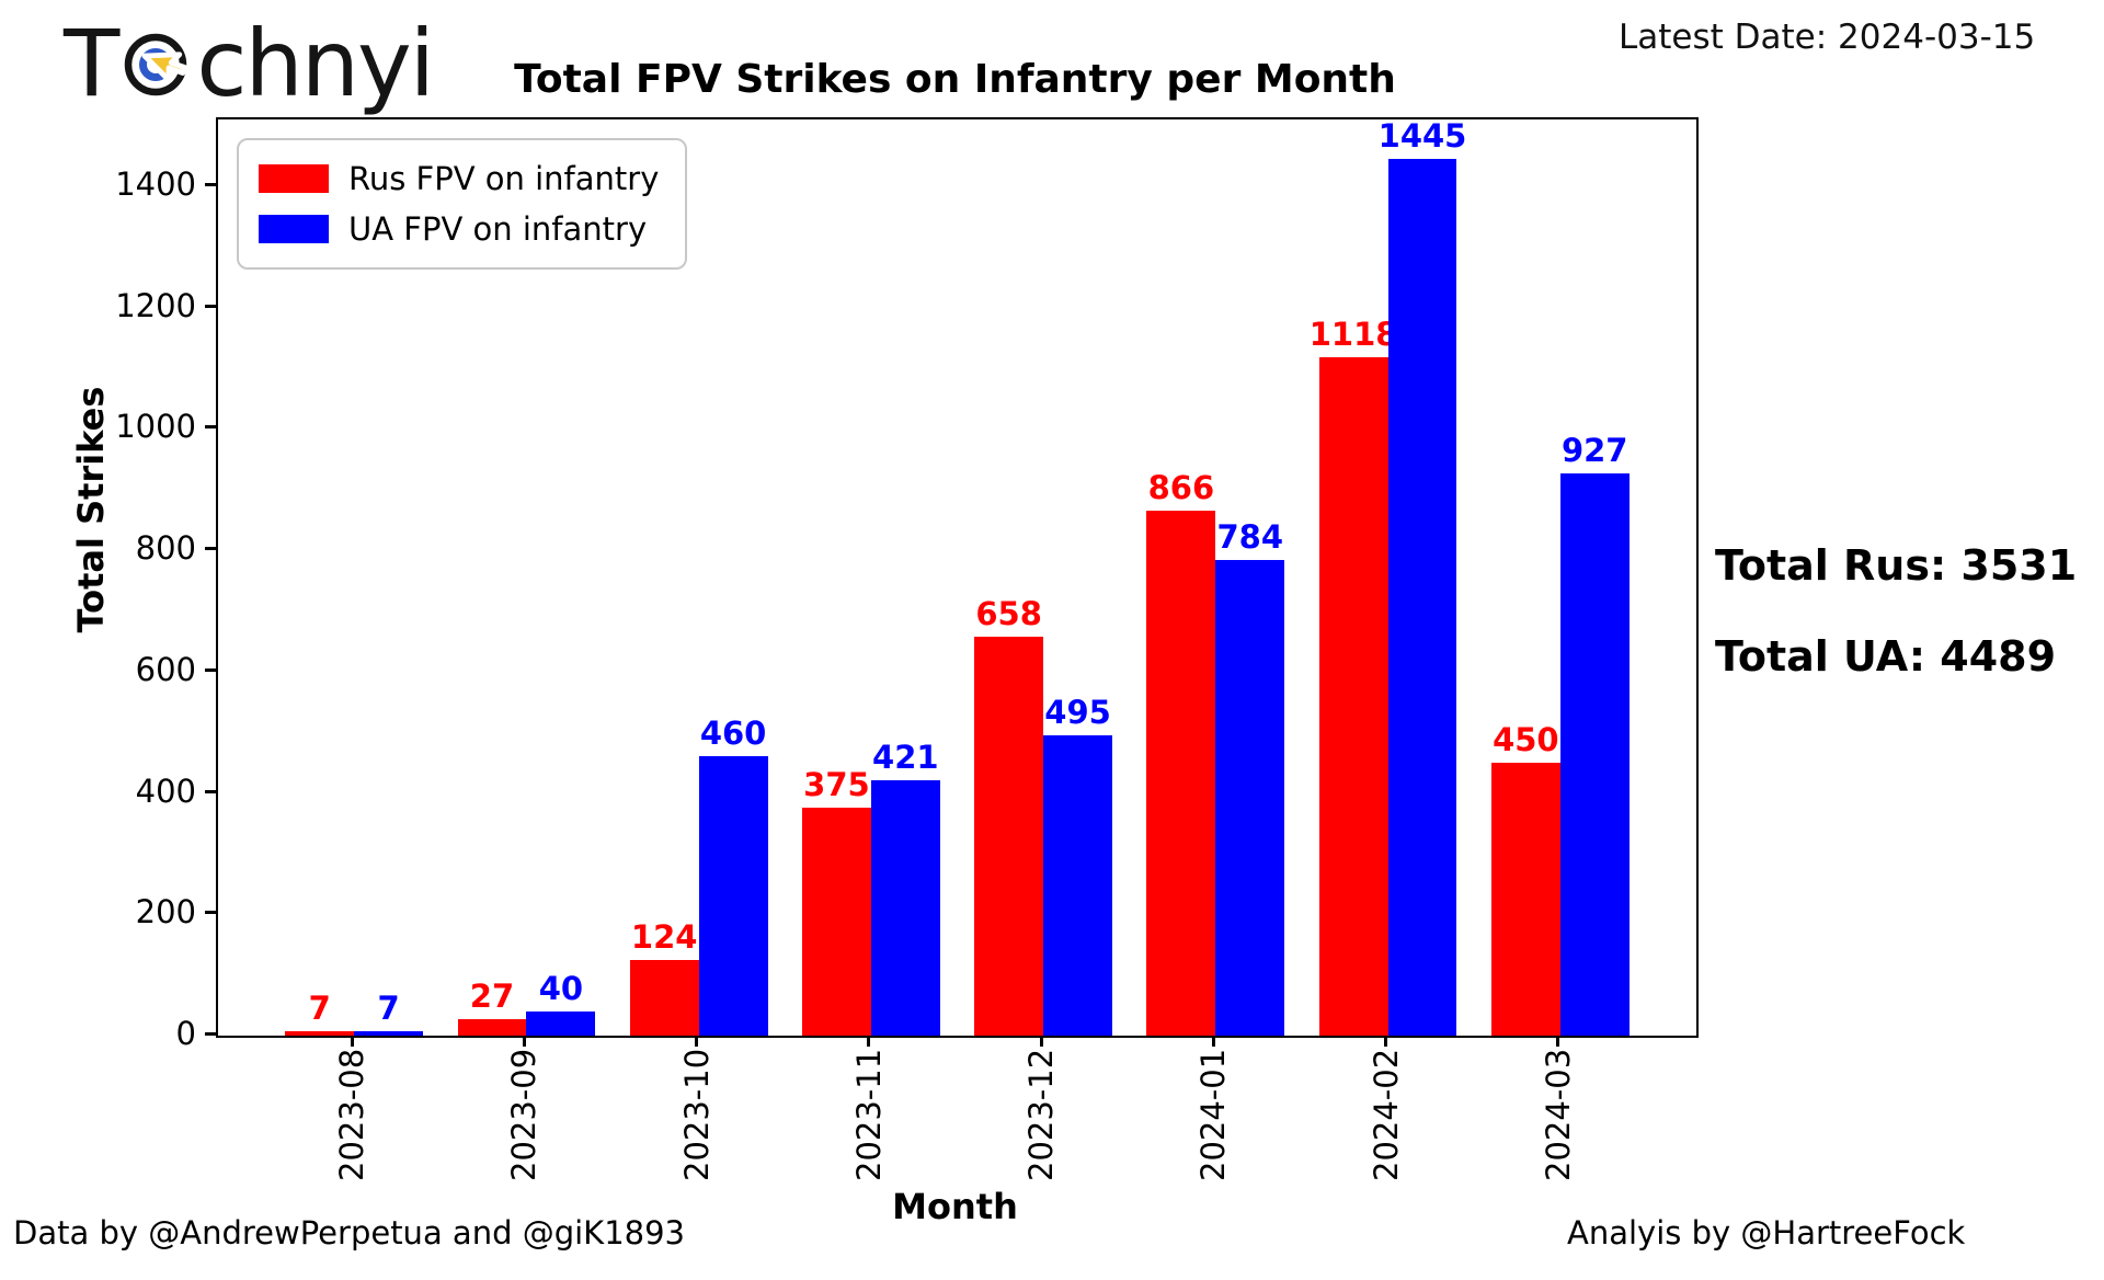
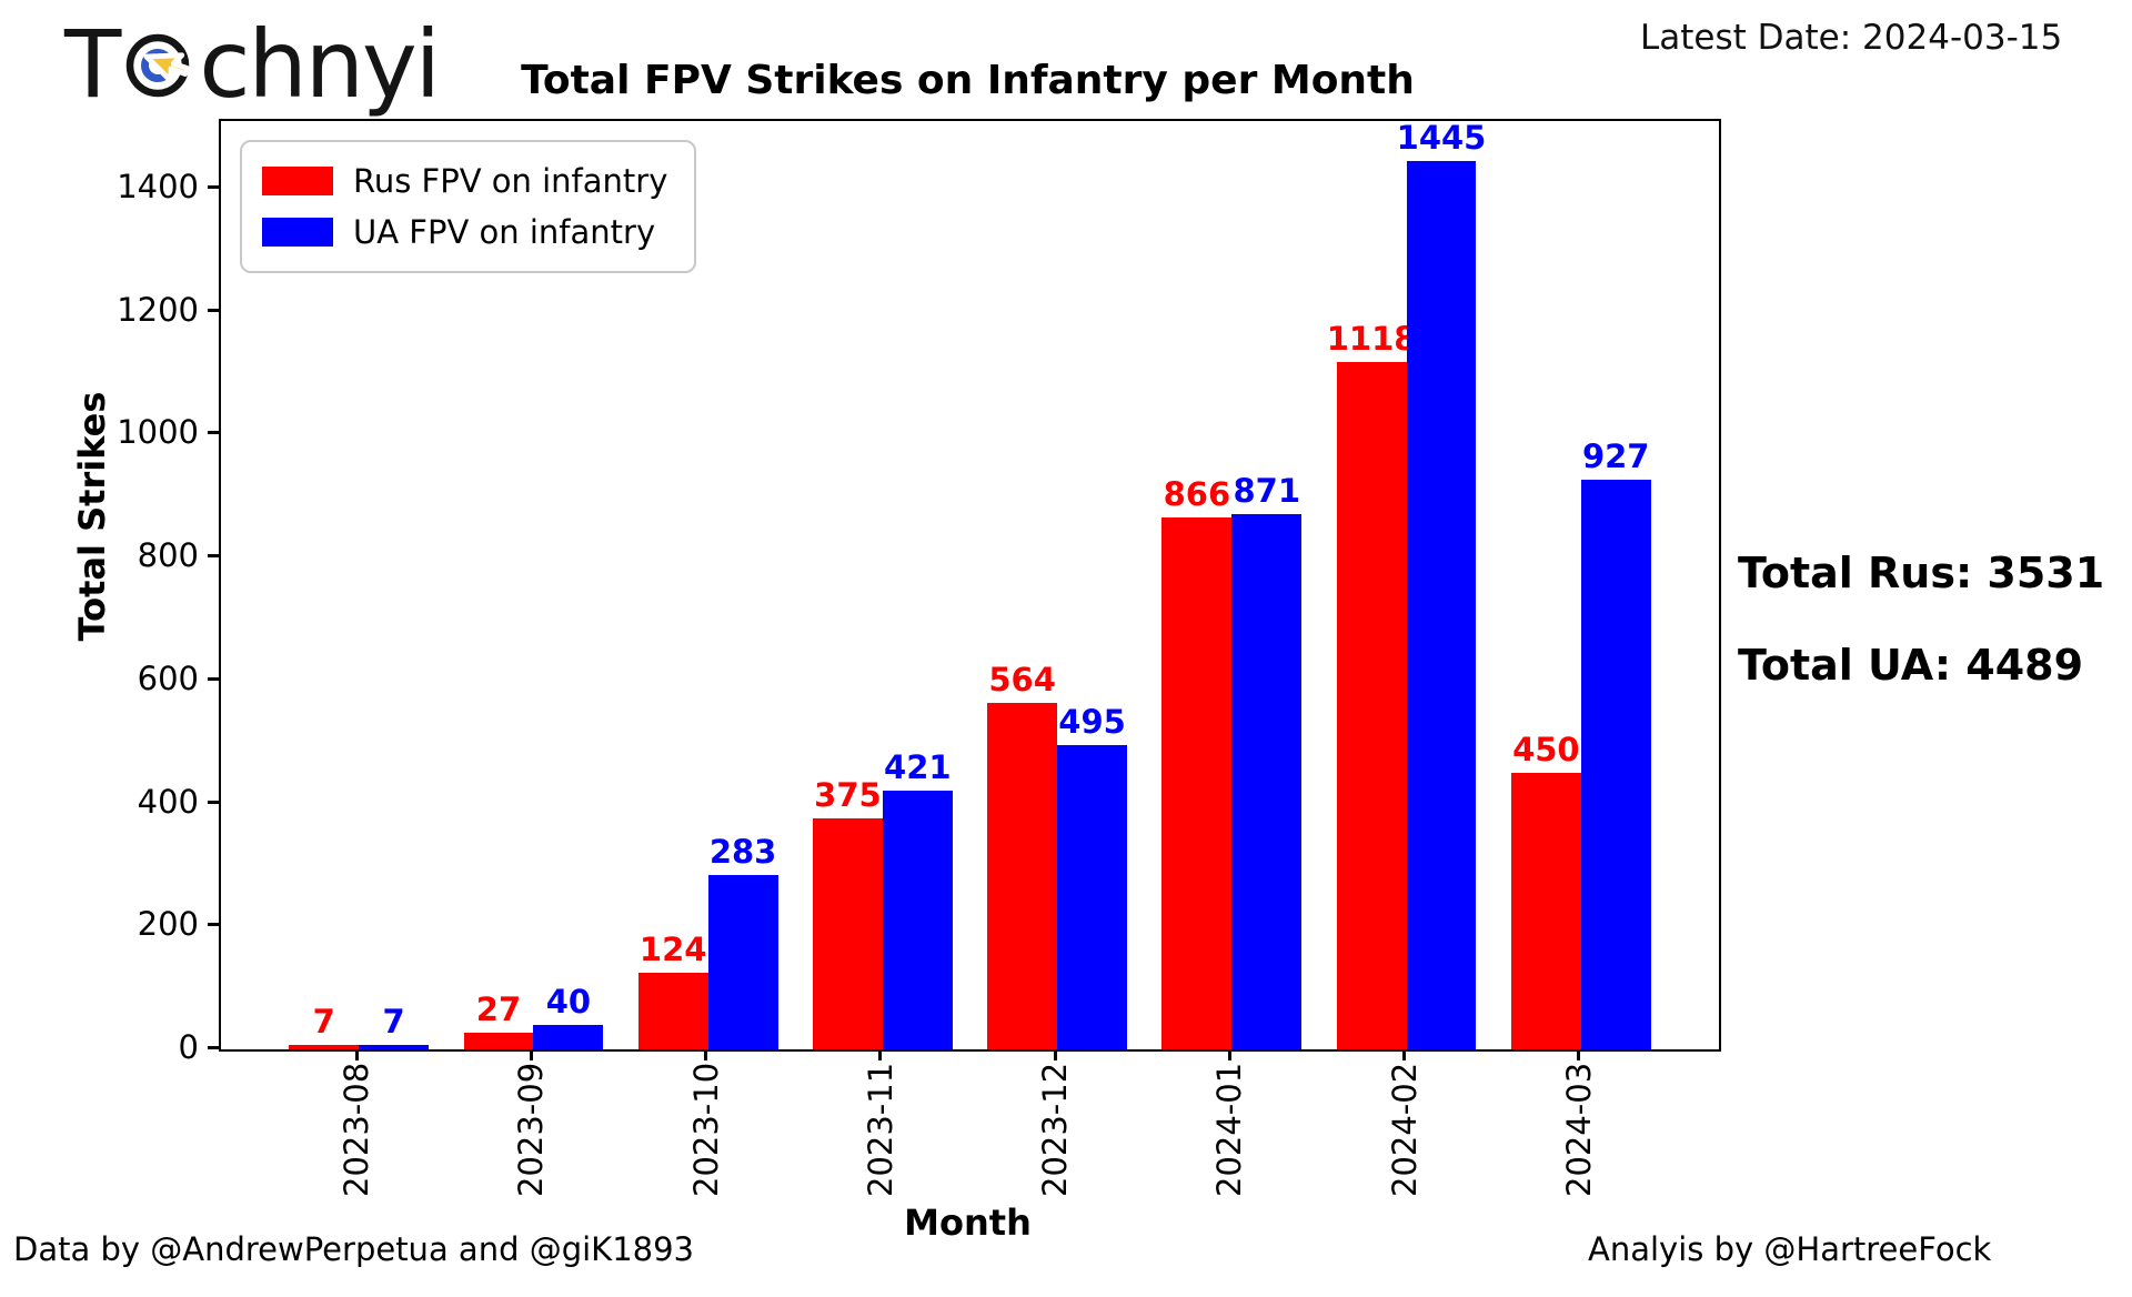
UA FPV on infantry/2023-10: 460 -> 283
Rus FPV on infantry/2023-12: 658 -> 564
UA FPV on infantry/2024-01: 784 -> 871
